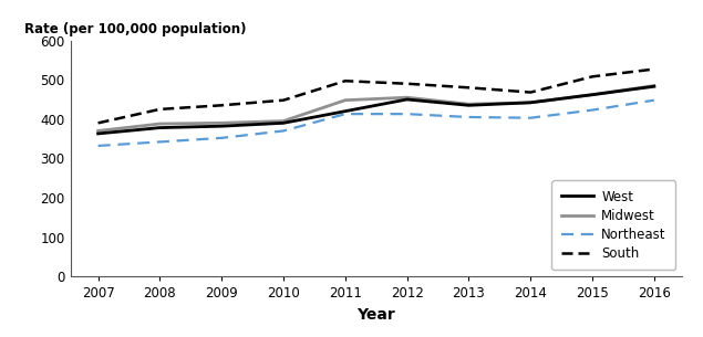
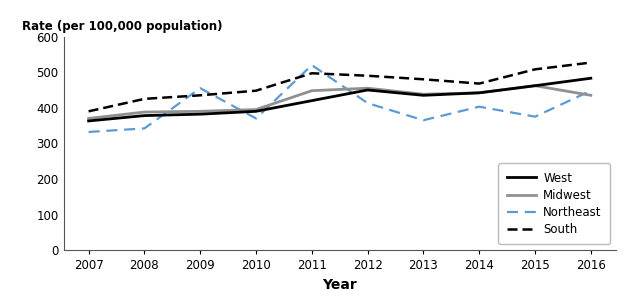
Northeast/2009: 352 -> 455
Northeast/2011: 413 -> 520
Northeast/2013: 405 -> 365
Northeast/2015: 423 -> 375
Midwest/2016: 485 -> 435
